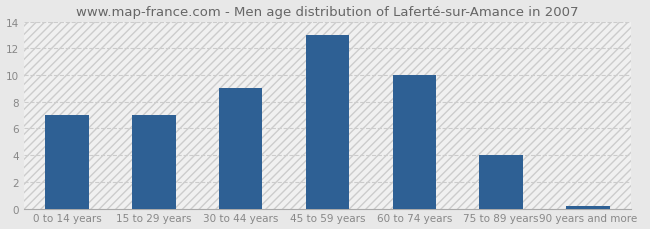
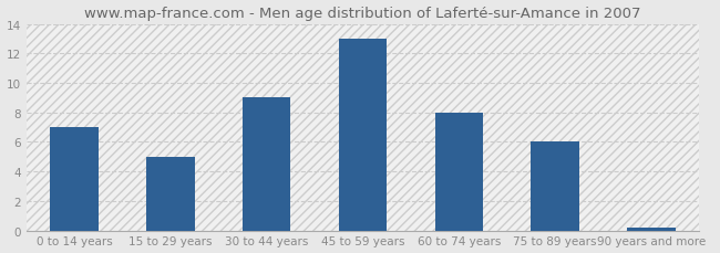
15 to 29 years: 7.0 -> 5.0
60 to 74 years: 10.0 -> 8.0
75 to 89 years: 4.0 -> 6.0
